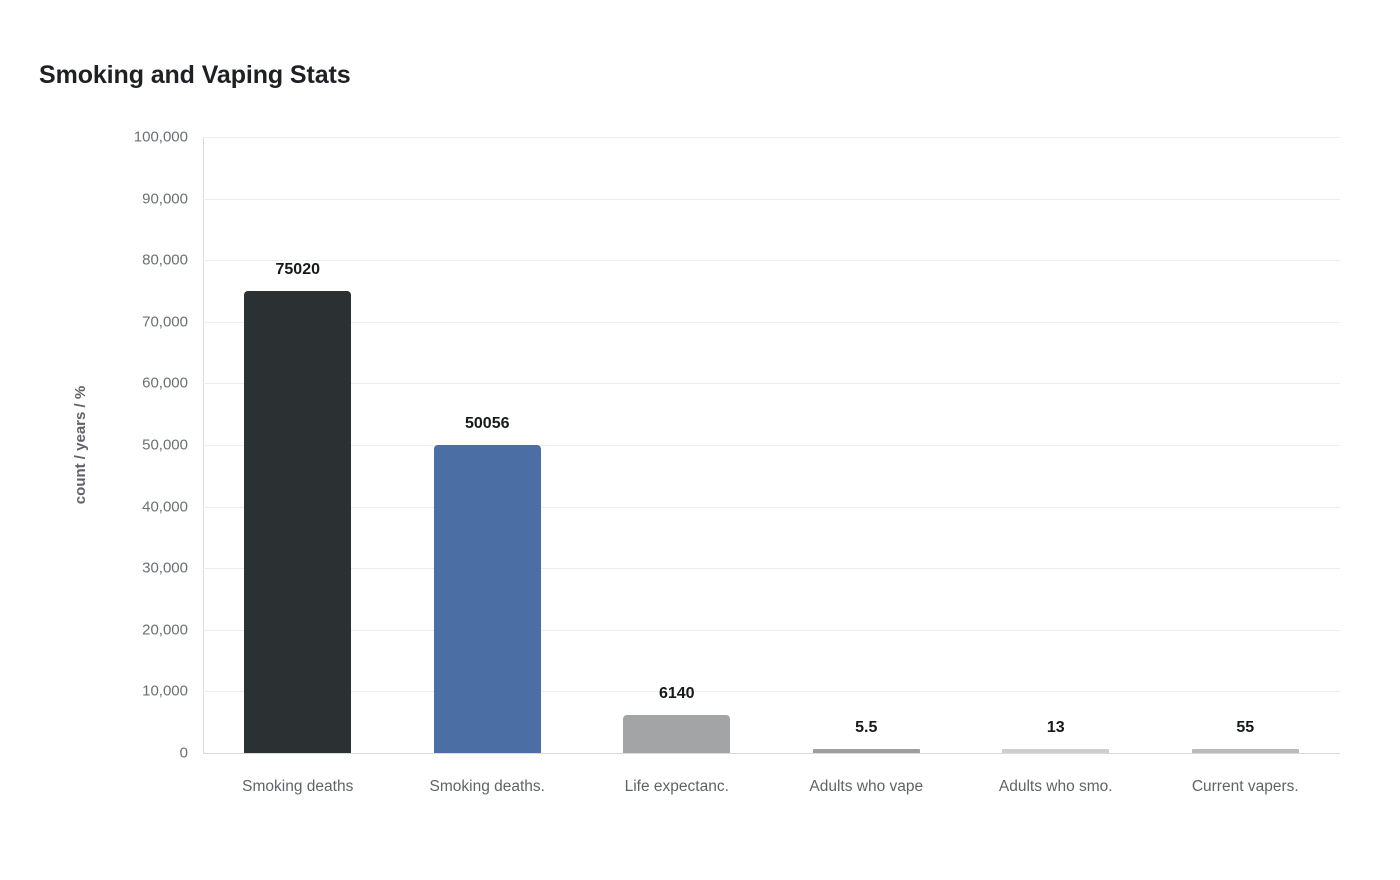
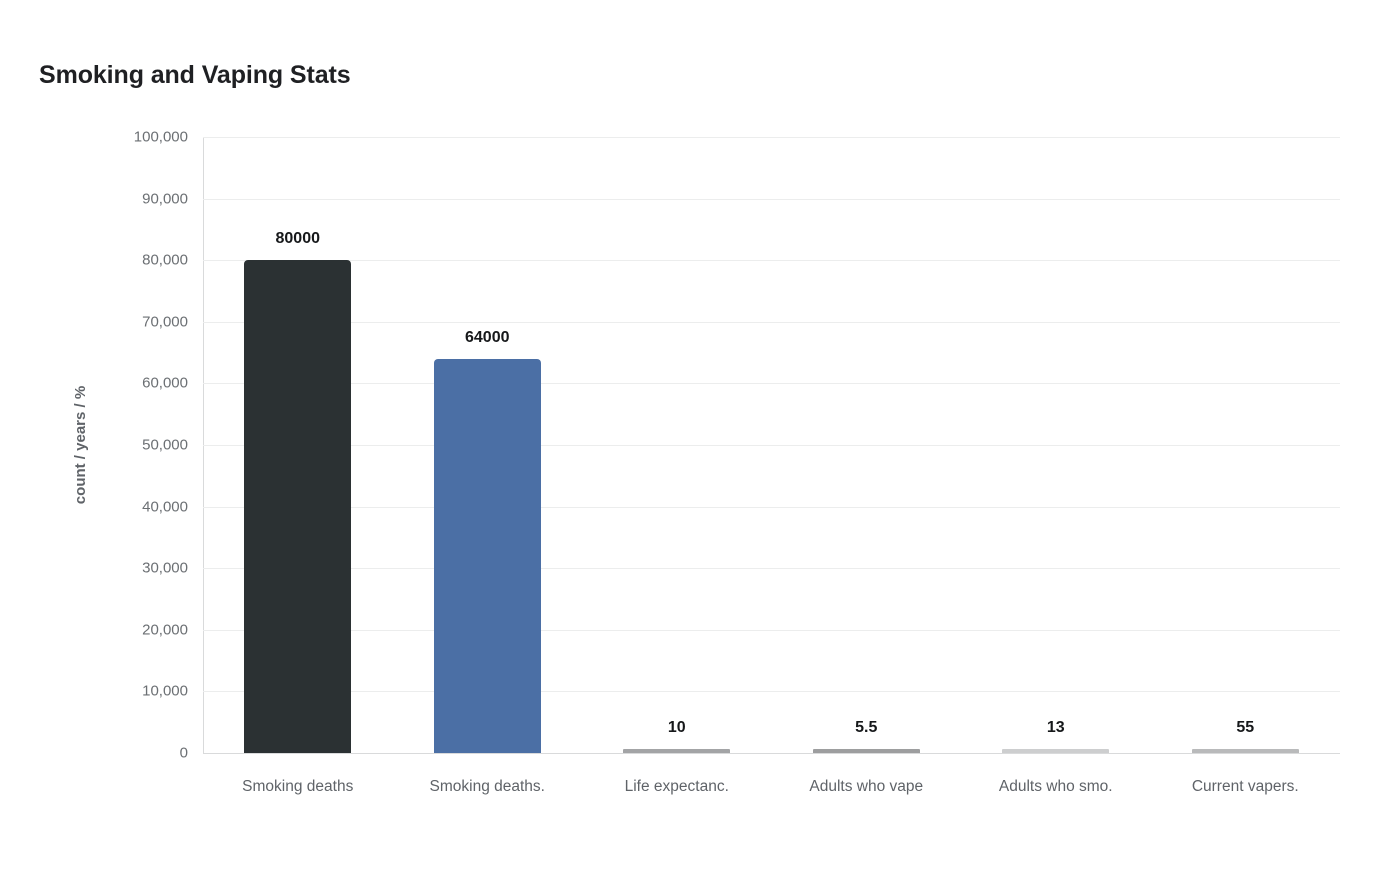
Smoking deaths: 75020 -> 80000
Smoking deaths.: 50056 -> 64000
Life expectanc.: 6140 -> 10
